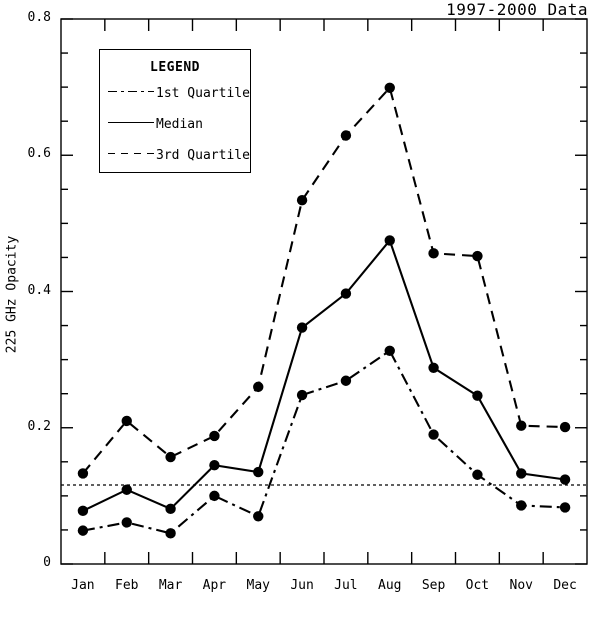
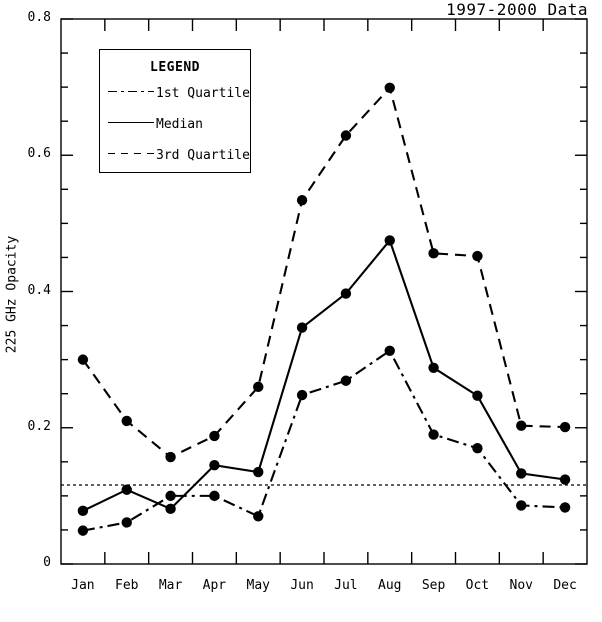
3rd Quartile/Jan: 0.13 -> 0.30
1st Quartile/Mar: 0.04 -> 0.10
1st Quartile/Oct: 0.13 -> 0.17
